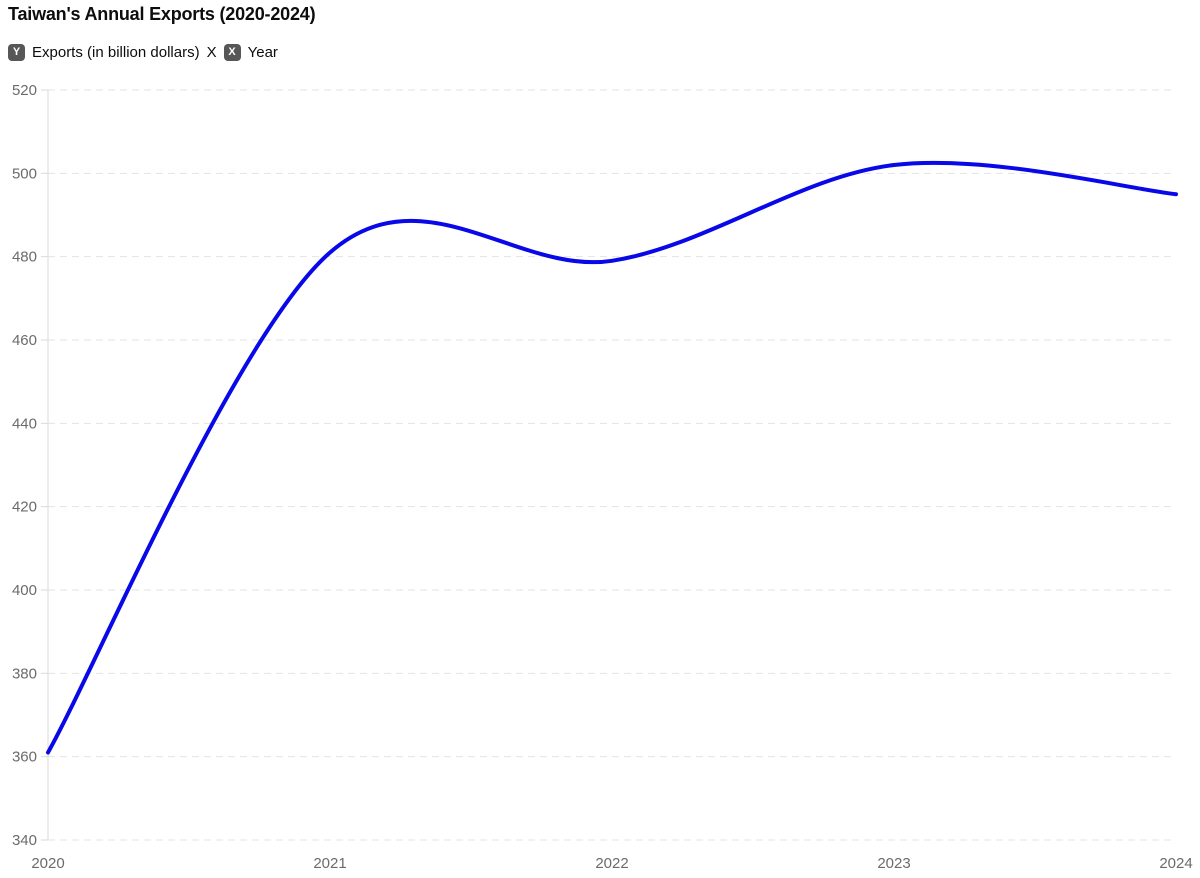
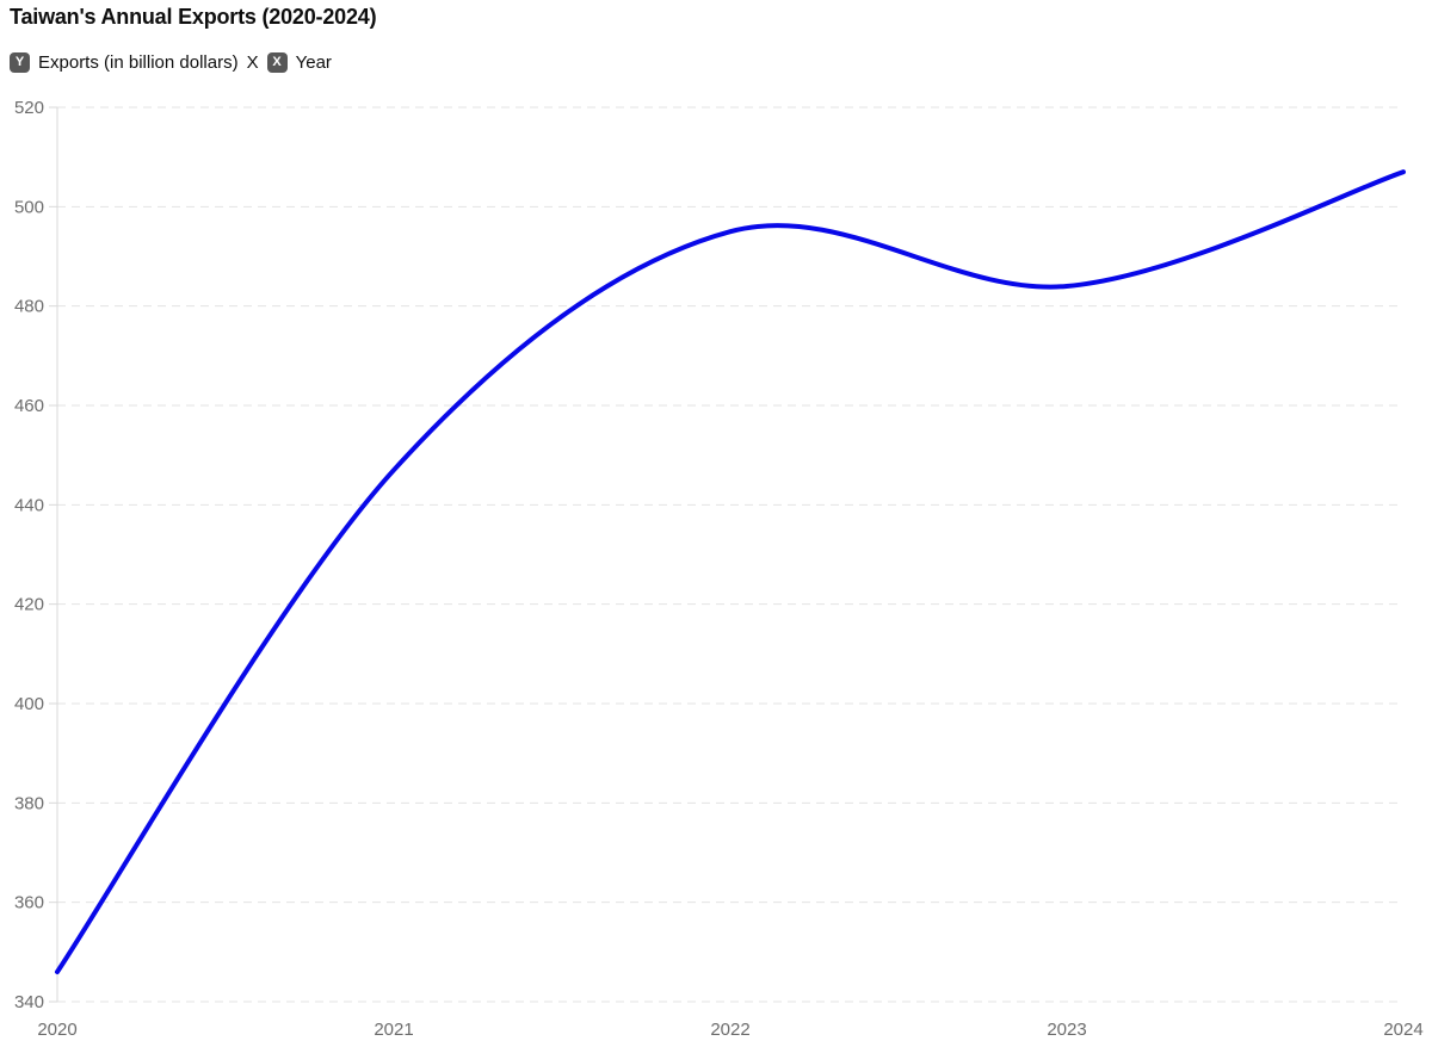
2020: 361 -> 346
2021: 481 -> 447
2022: 479 -> 495
2023: 502 -> 484
2024: 495 -> 507
